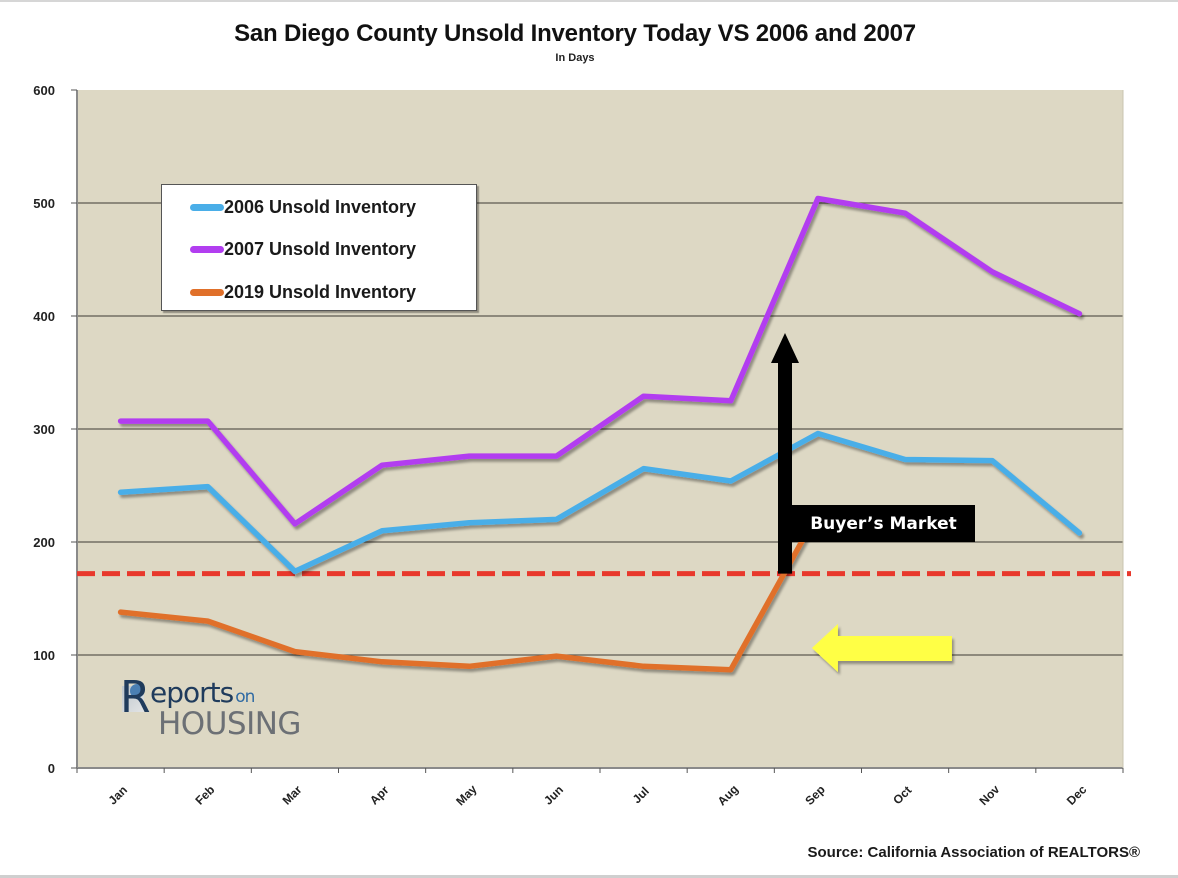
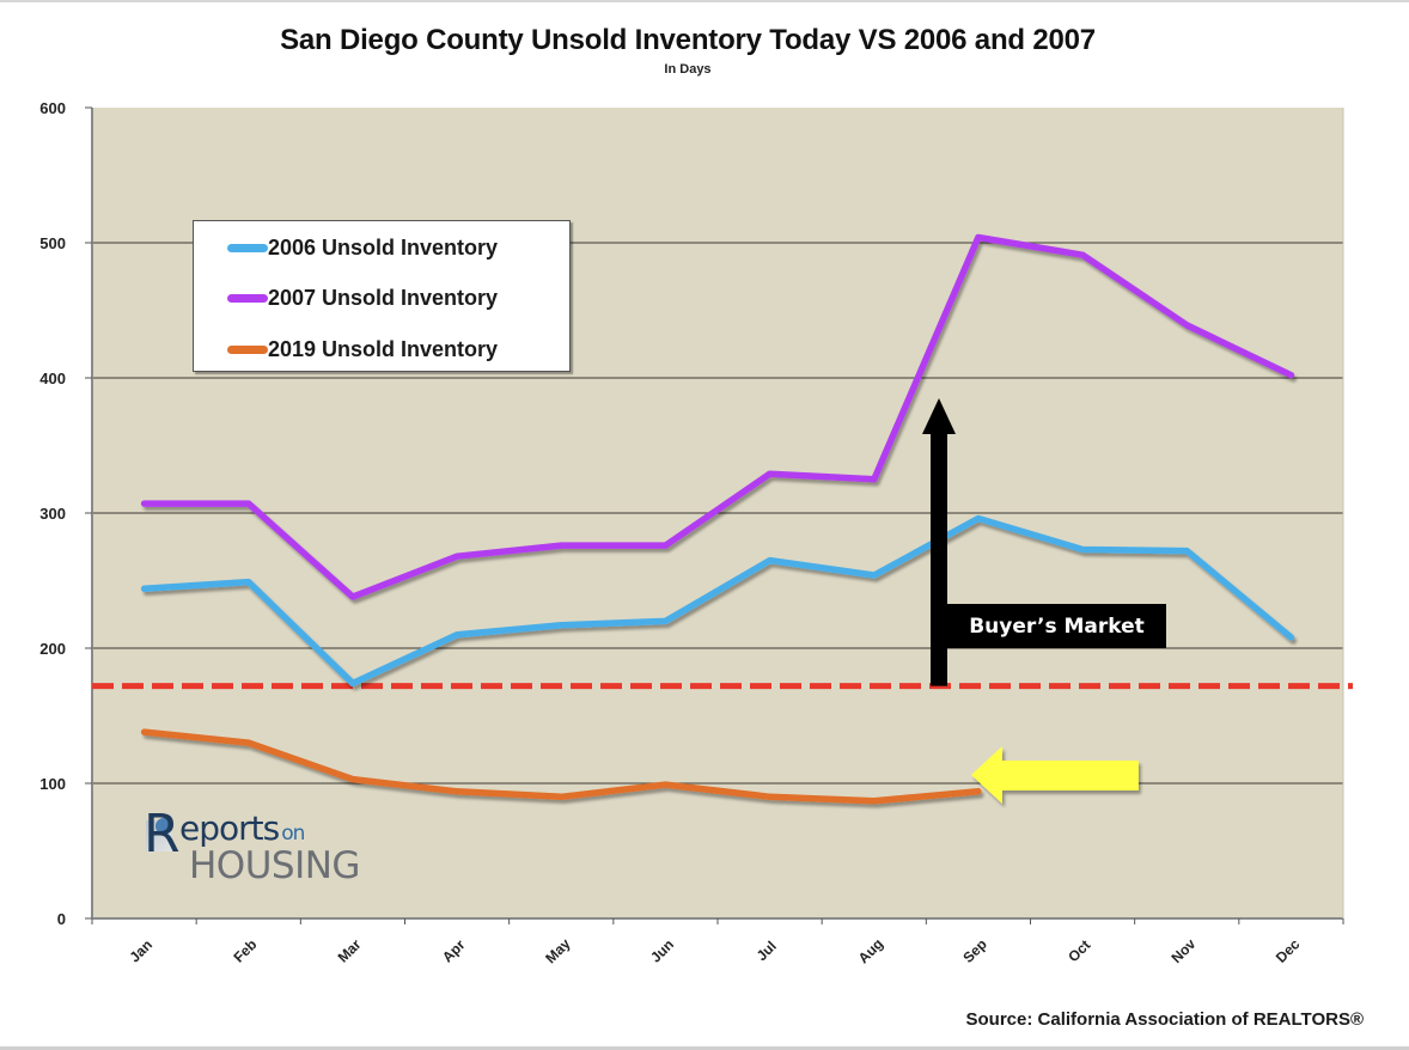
2007 Unsold Inventory/Mar: 216 -> 238
2019 Unsold Inventory/Sep: 226 -> 94
